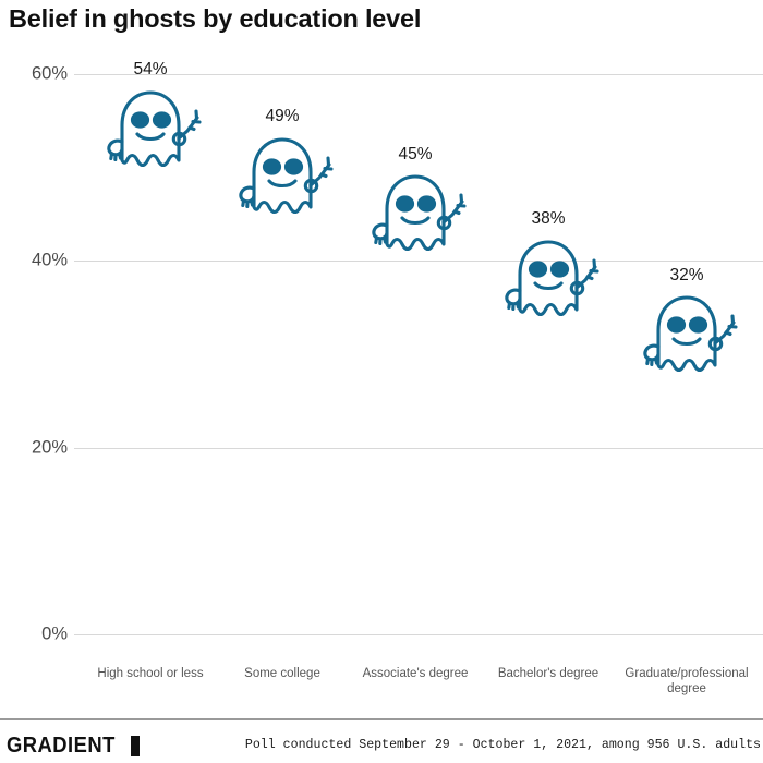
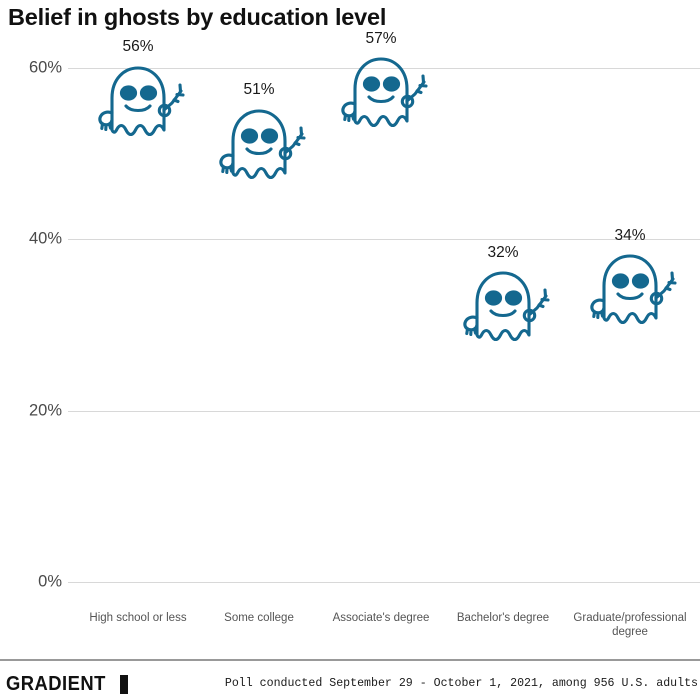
High school or less: 54% -> 56%
Some college: 49% -> 51%
Associate's degree: 45% -> 57%
Bachelor's degree: 38% -> 32%
Graduate/professional degree: 32% -> 34%
